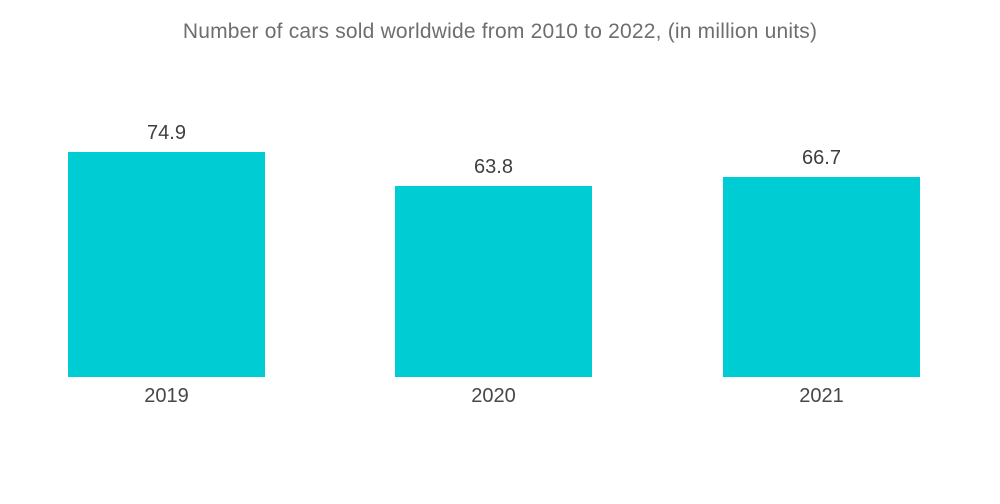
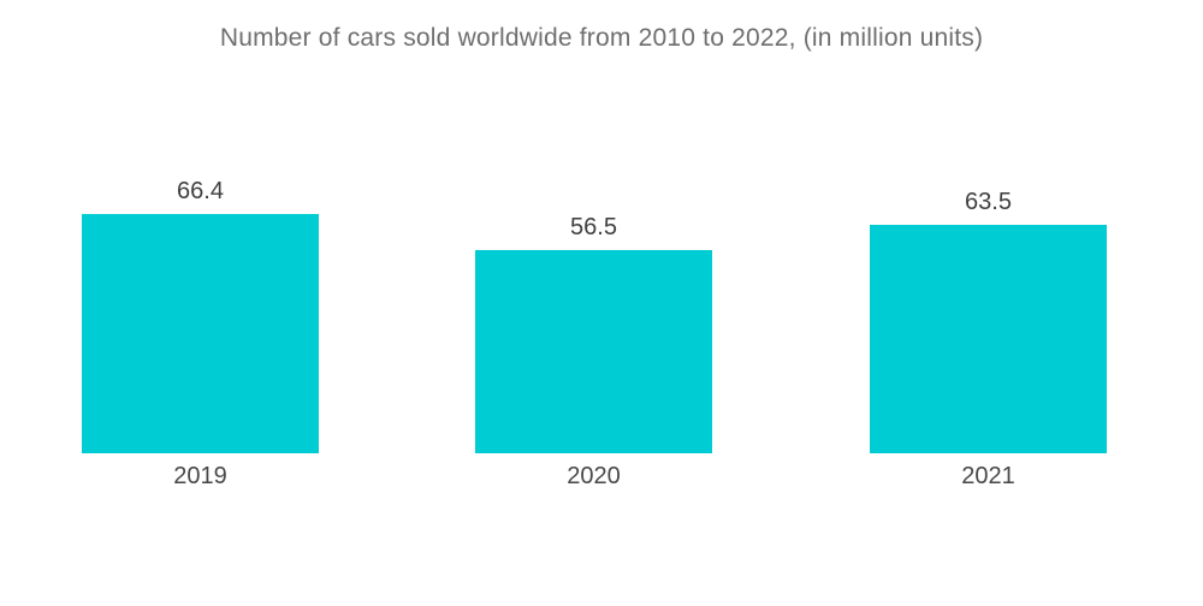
2019: 74.9 -> 66.4
2020: 63.8 -> 56.5
2021: 66.7 -> 63.5
